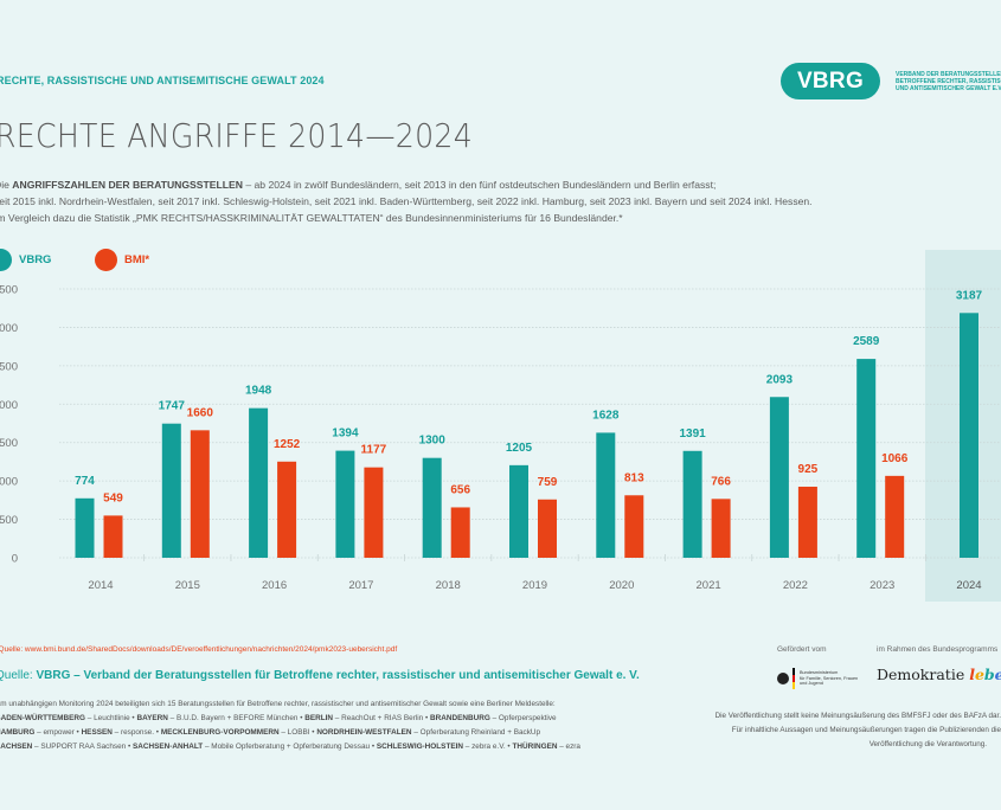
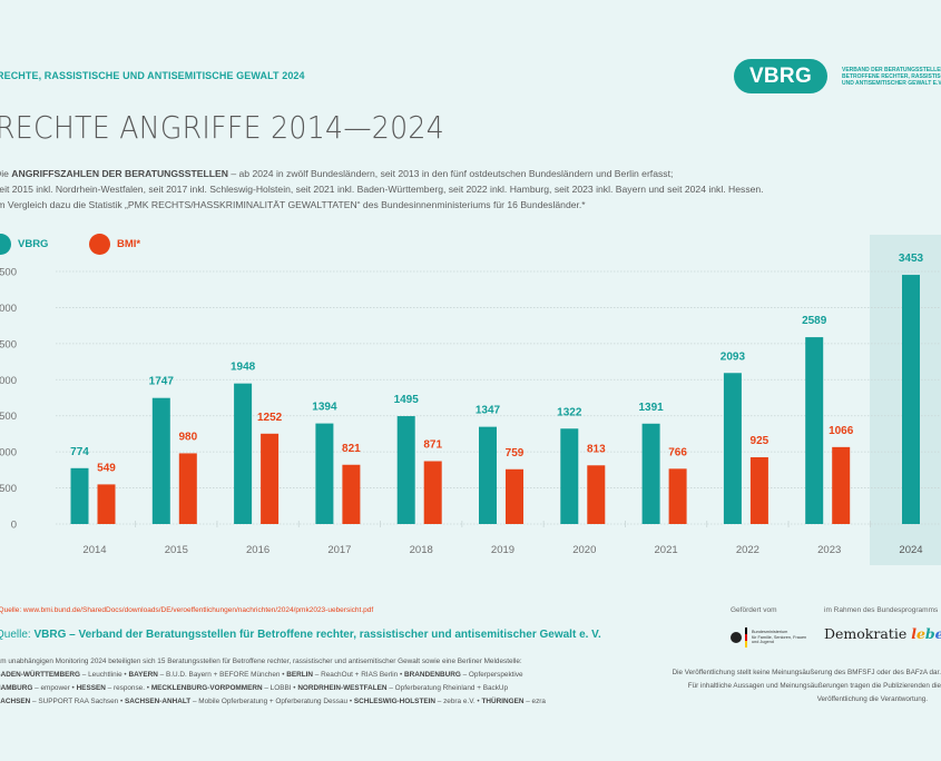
BMI*/2015: 1660 -> 980
BMI*/2017: 1177 -> 821
VBRG/2018: 1300 -> 1495
BMI*/2018: 656 -> 871
VBRG/2019: 1205 -> 1347
VBRG/2020: 1628 -> 1322
VBRG/2024: 3187 -> 3453
